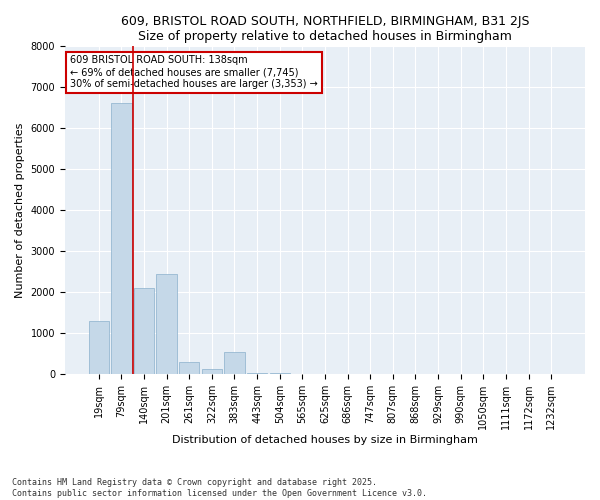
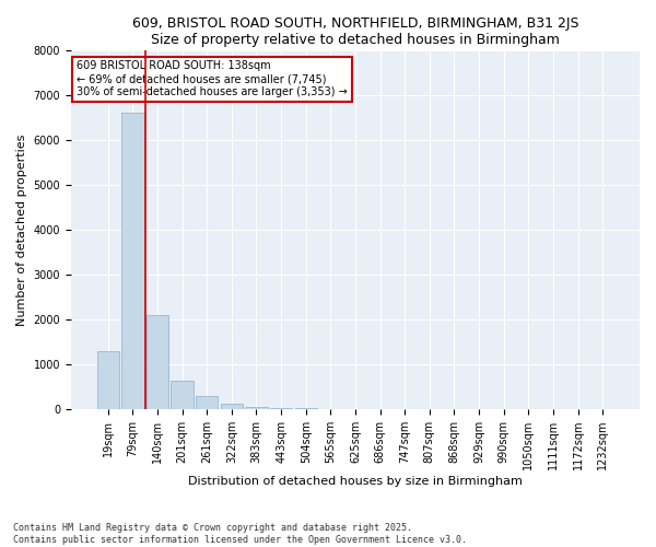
201sqm: 2450 -> 650
383sqm: 550 -> 50
